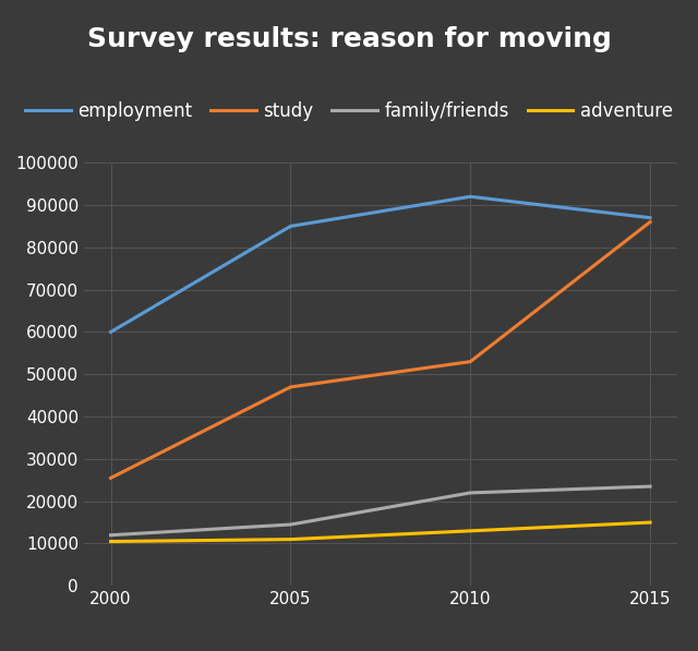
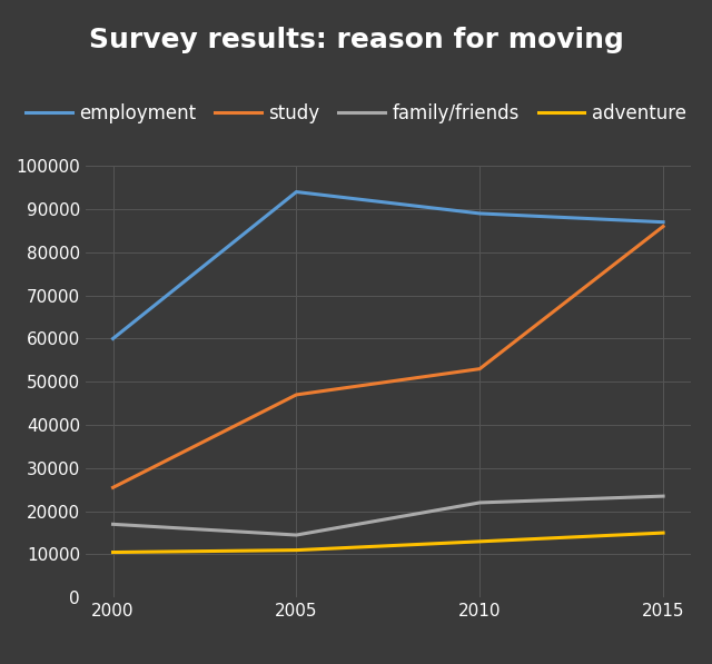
family/friends/2000: 12000 -> 17000
employment/2005: 85000 -> 94000
employment/2010: 92000 -> 89000
